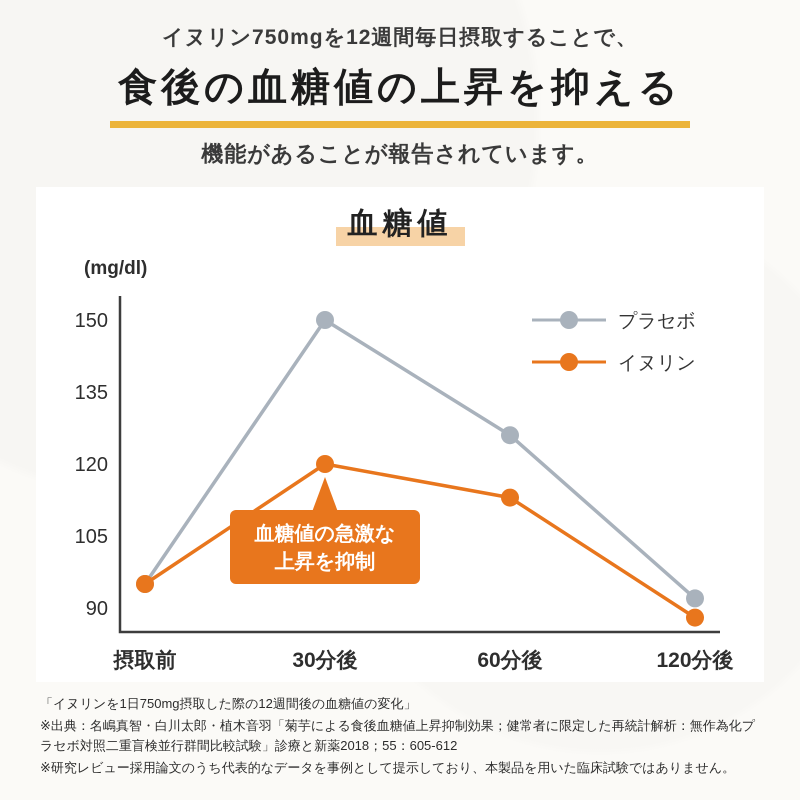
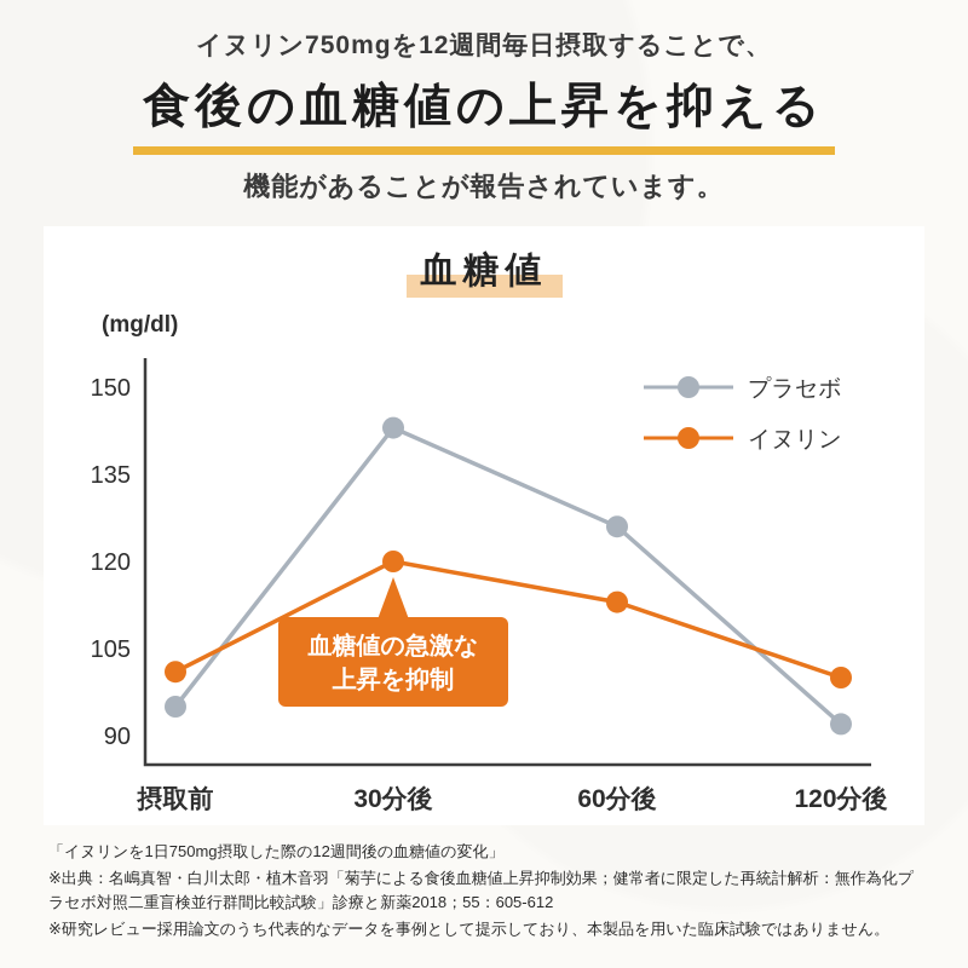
イヌリン/摂取前: 95 -> 101
プラセボ/30分後: 150 -> 143
イヌリン/120分後: 88 -> 100
